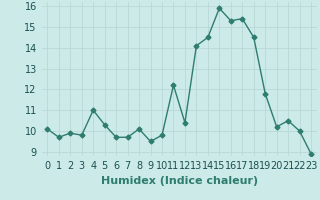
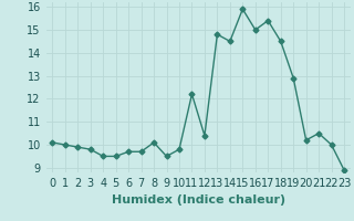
1: 9.7 -> 10.0
4: 11.0 -> 9.5
5: 10.3 -> 9.5
13: 14.1 -> 14.8
16: 15.3 -> 15.0
19: 11.8 -> 12.9
